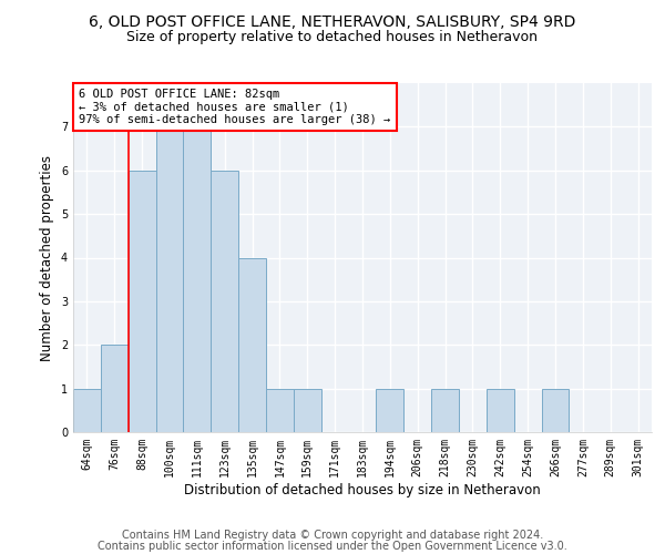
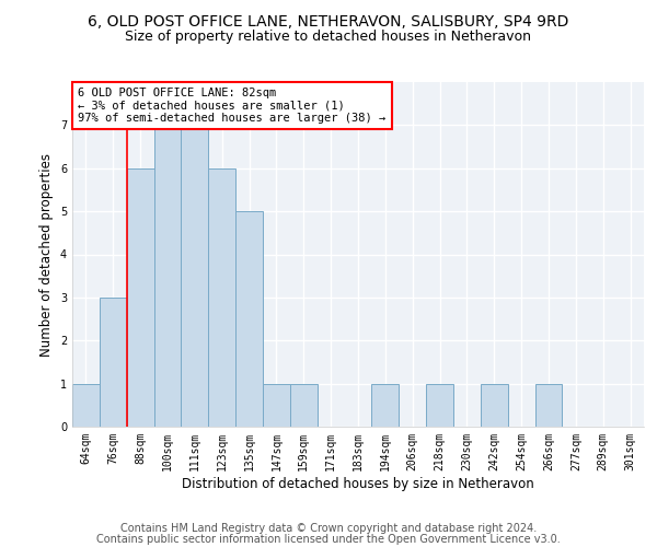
76sqm: 2 -> 3
135sqm: 4 -> 5
